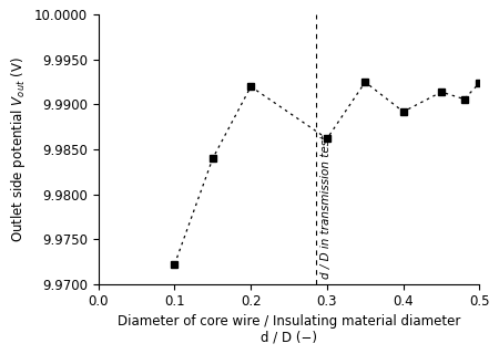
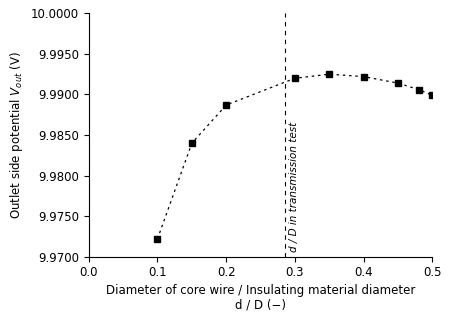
0.2: 9.9920 -> 9.9887
0.3: 9.9862 -> 9.9920
0.4: 9.9892 -> 9.9922
0.5: 9.9924 -> 9.9899
